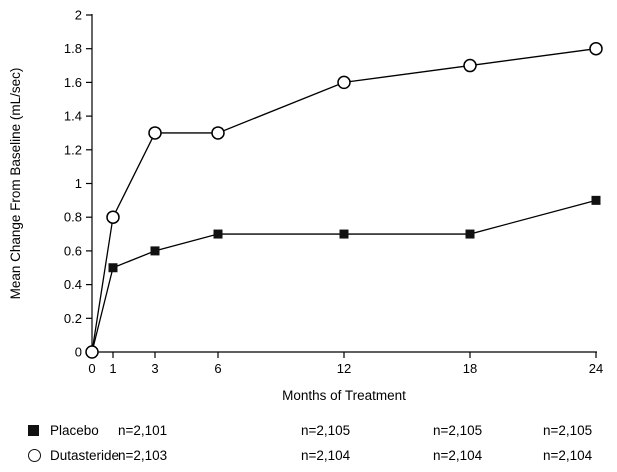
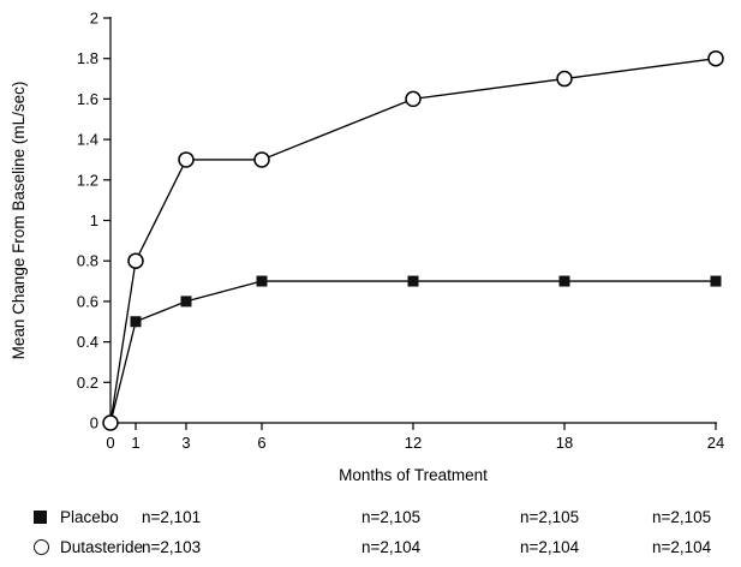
Placebo/24: 0.9 -> 0.7
